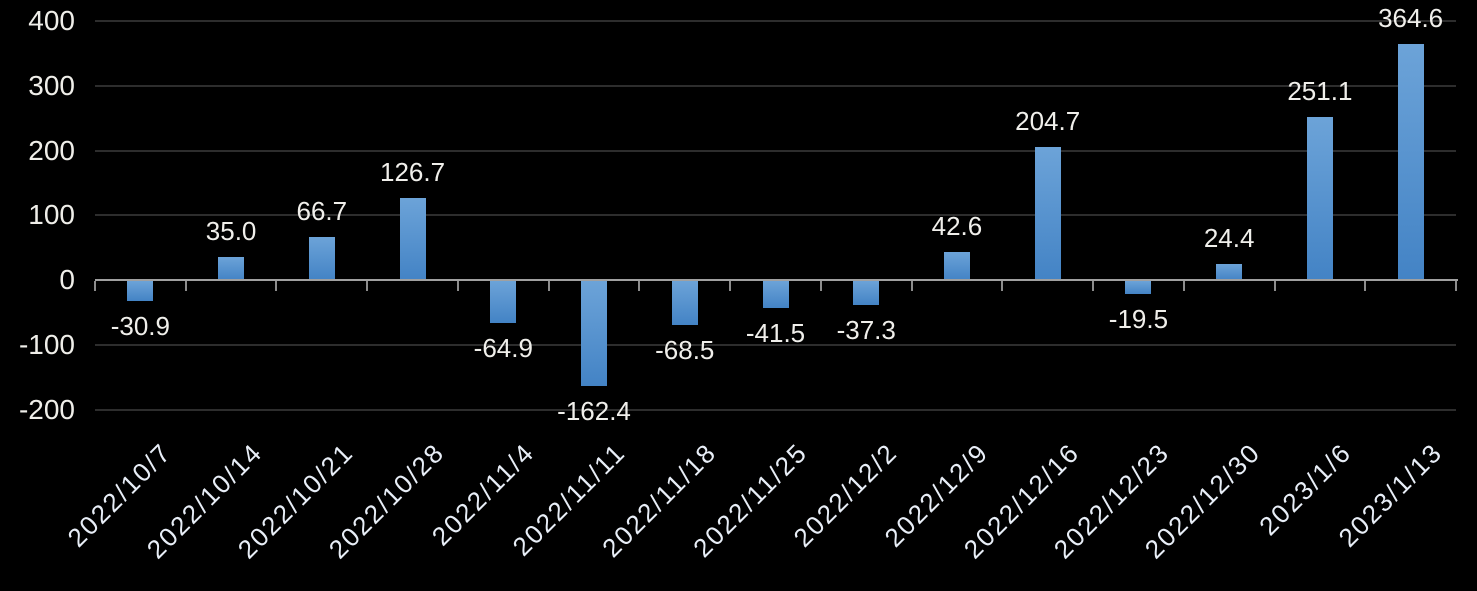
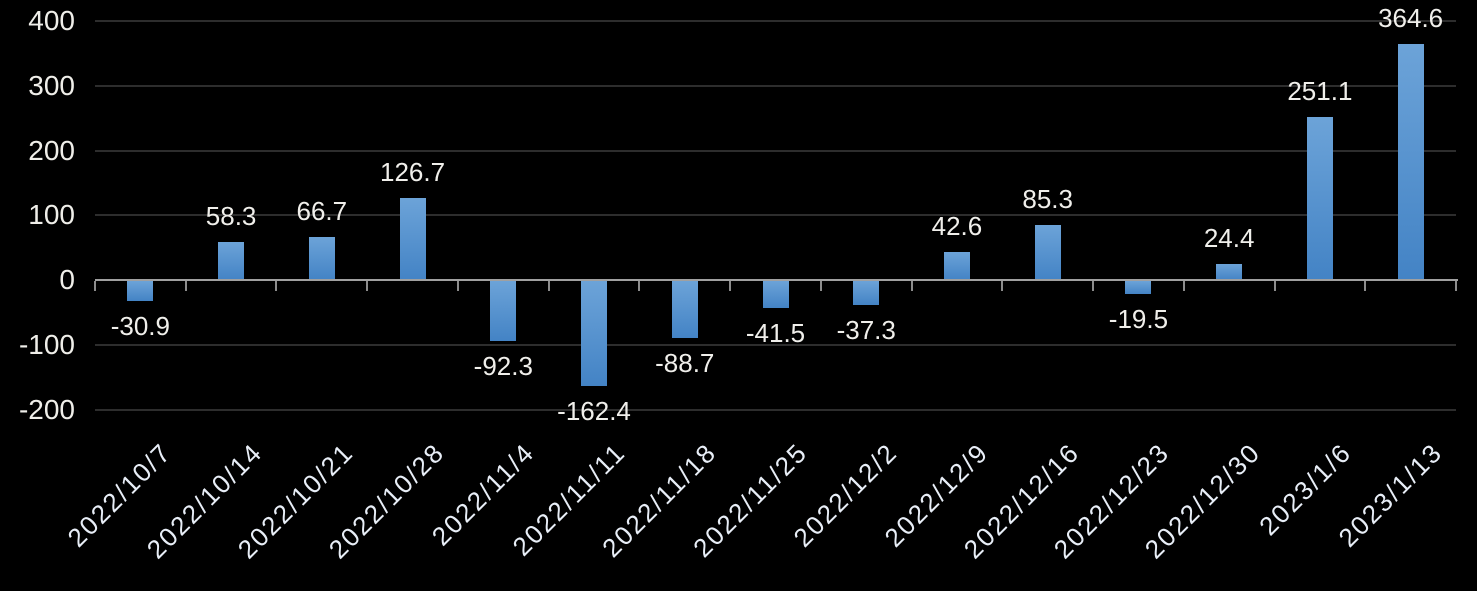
2022/10/14: 35.0 -> 58.3
2022/11/4: -64.9 -> -92.3
2022/11/18: -68.5 -> -88.7
2022/12/16: 204.7 -> 85.3
